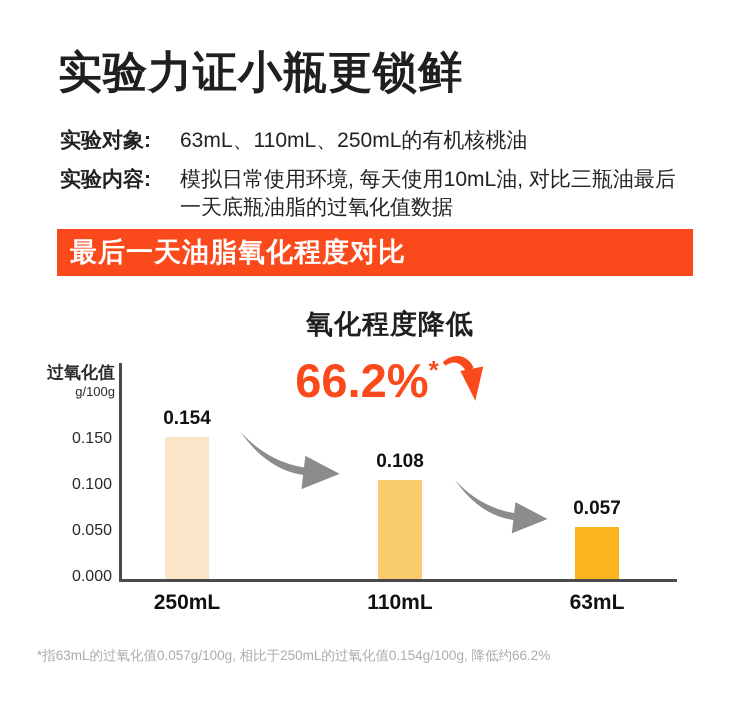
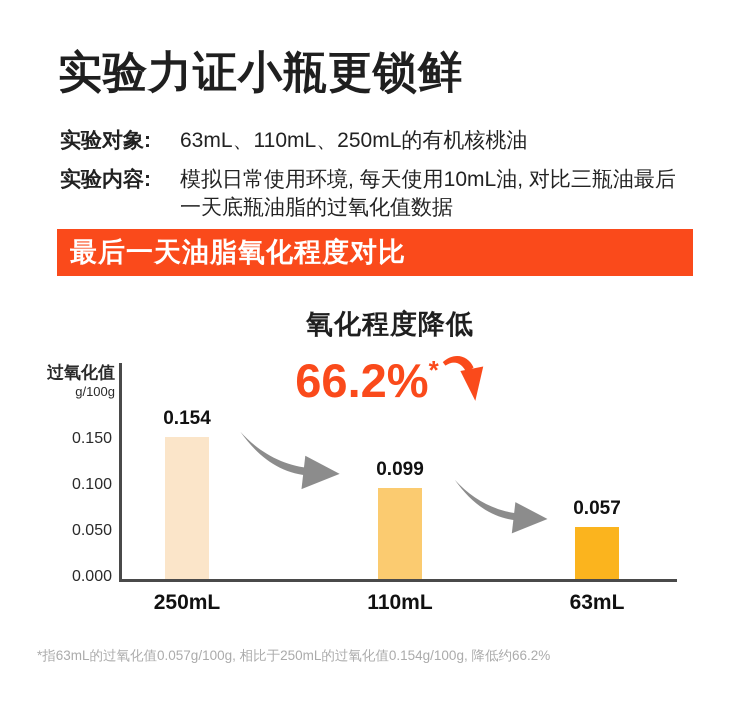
110mL: 0.108 -> 0.099
